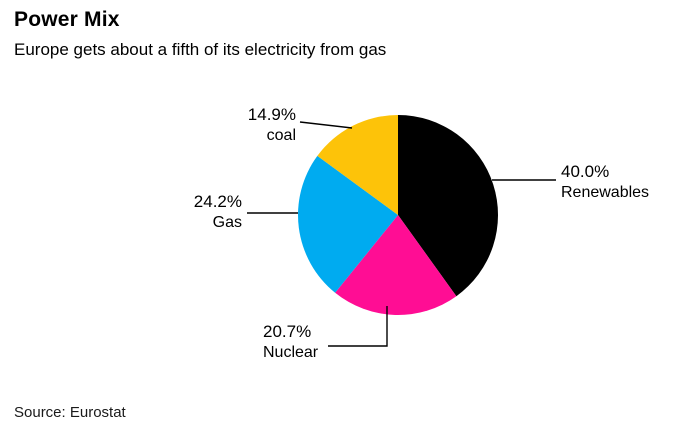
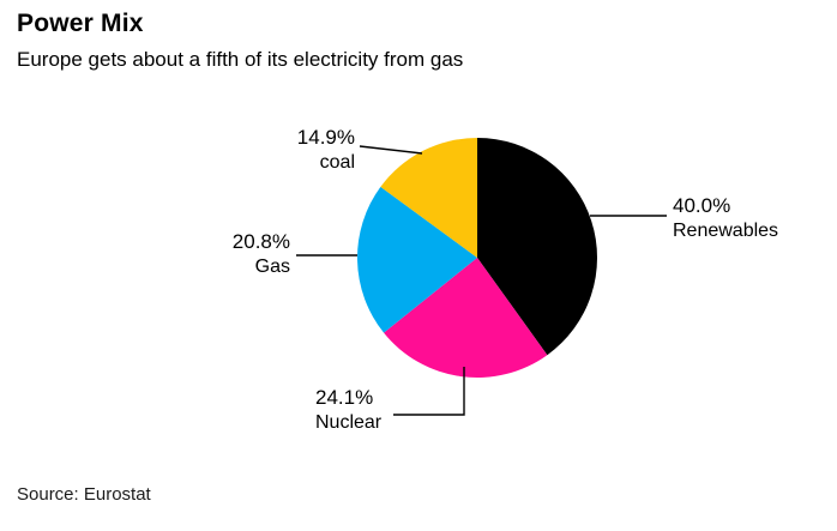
Nuclear: 20.7% -> 24.1%
Gas: 24.2% -> 20.8%
